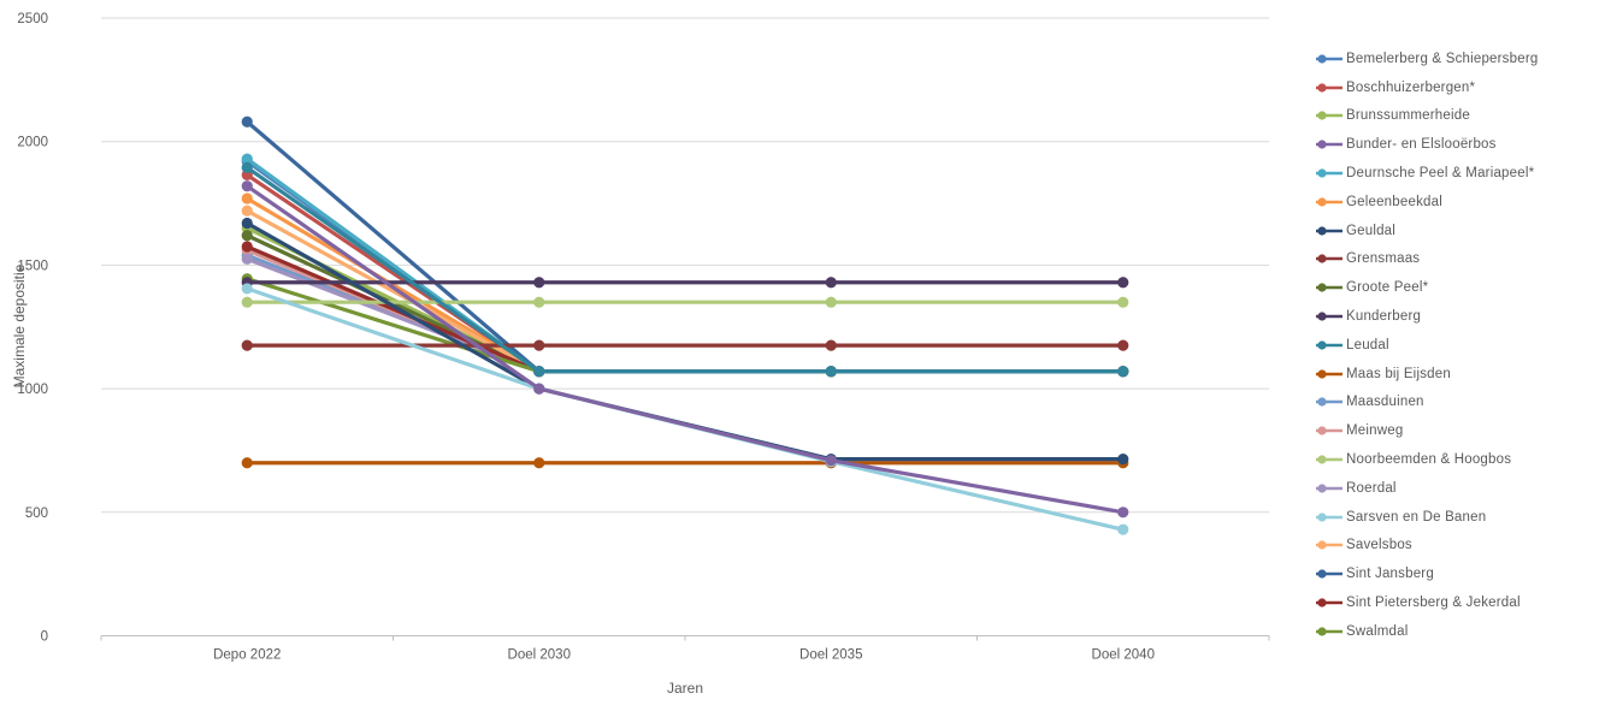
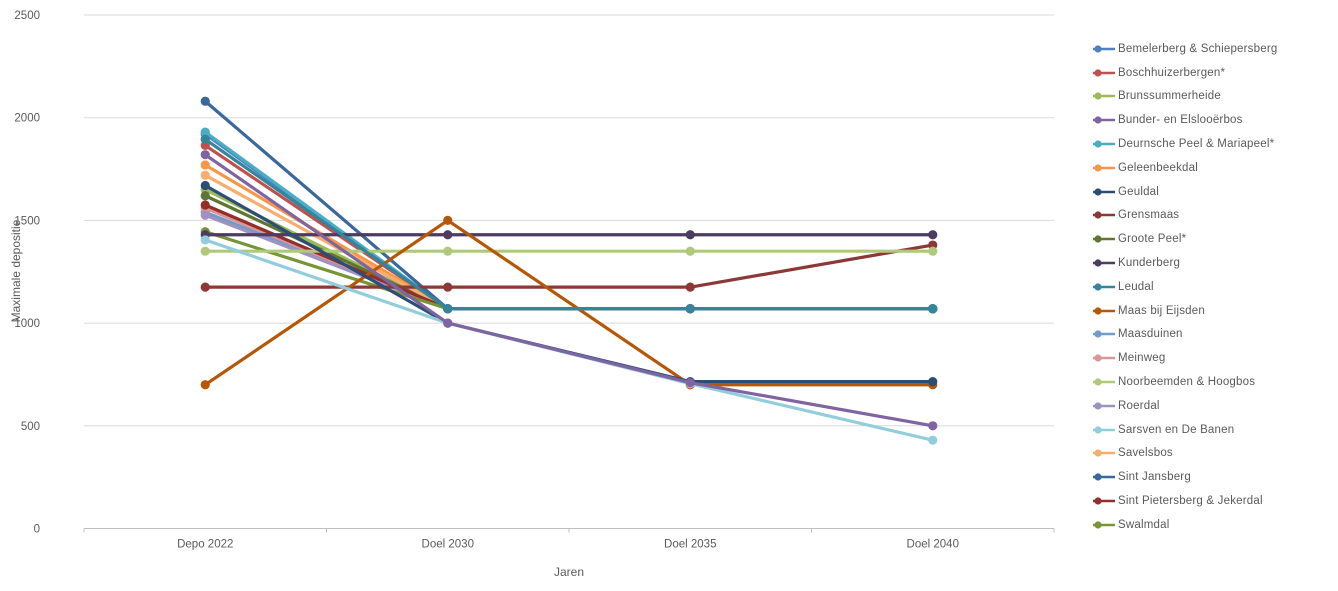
Maas bij Eijsden/Doel 2030: 700 -> 1500
Grensmaas/Doel 2040: 1180 -> 1380
